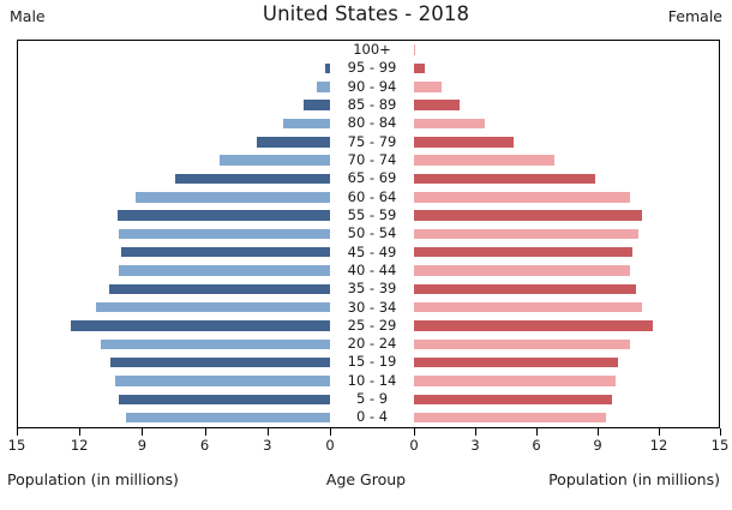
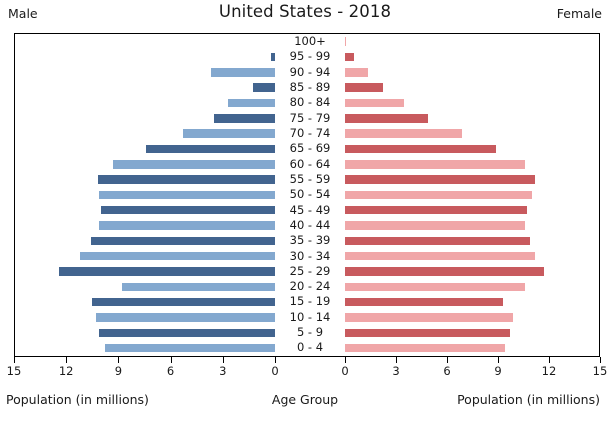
Male/90 - 94: 0.7 -> 3.7
Male/80 - 84: 2.2 -> 2.7
Male/20 - 24: 11.0 -> 8.8
Female/15 - 19: 10.0 -> 9.3
